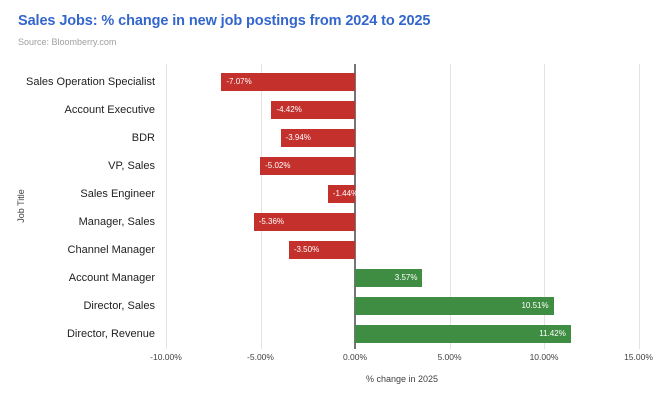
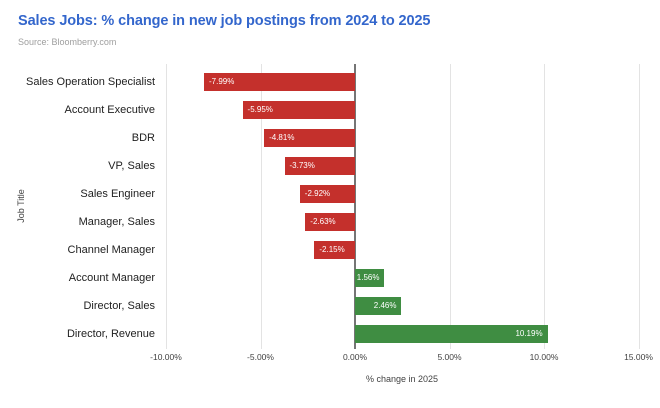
Sales Operation Specialist: -7.07% -> -7.99%
Account Executive: -4.42% -> -5.95%
BDR: -3.94% -> -4.81%
VP, Sales: -5.02% -> -3.73%
Sales Engineer: -1.44% -> -2.92%
Manager, Sales: -5.36% -> -2.63%
Channel Manager: -3.50% -> -2.15%
Account Manager: 3.57% -> 1.56%
Director, Sales: 10.51% -> 2.46%
Director, Revenue: 11.42% -> 10.19%
